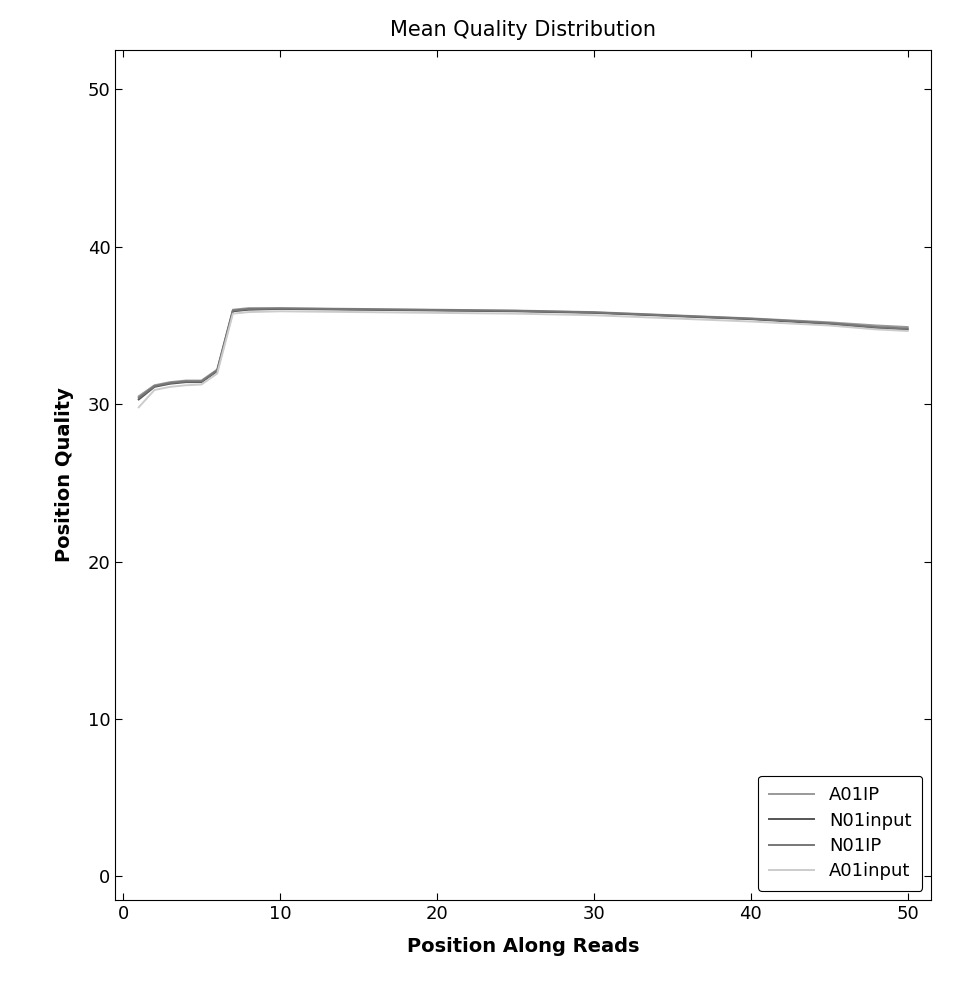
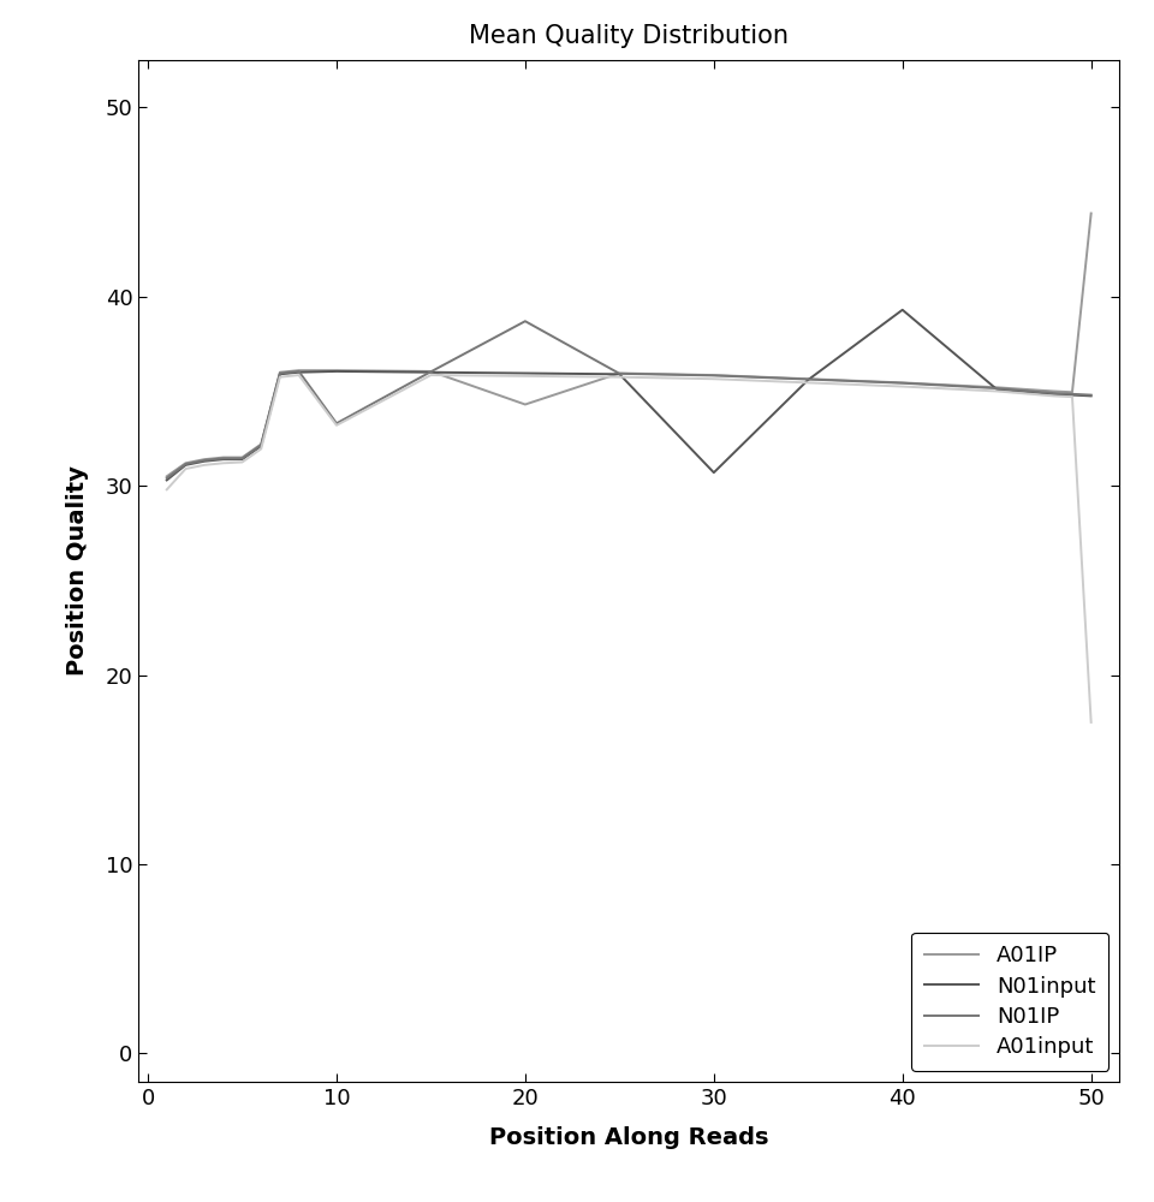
N01IP/10: 36.1 -> 33.3
A01input/10: 35.9 -> 33.2
A01IP/20: 36.0 -> 34.3
N01IP/20: 36.0 -> 38.7
N01input/30: 35.8 -> 30.7
N01input/40: 35.4 -> 39.3
A01IP/50: 34.9 -> 44.4
A01input/50: 34.6 -> 17.5
